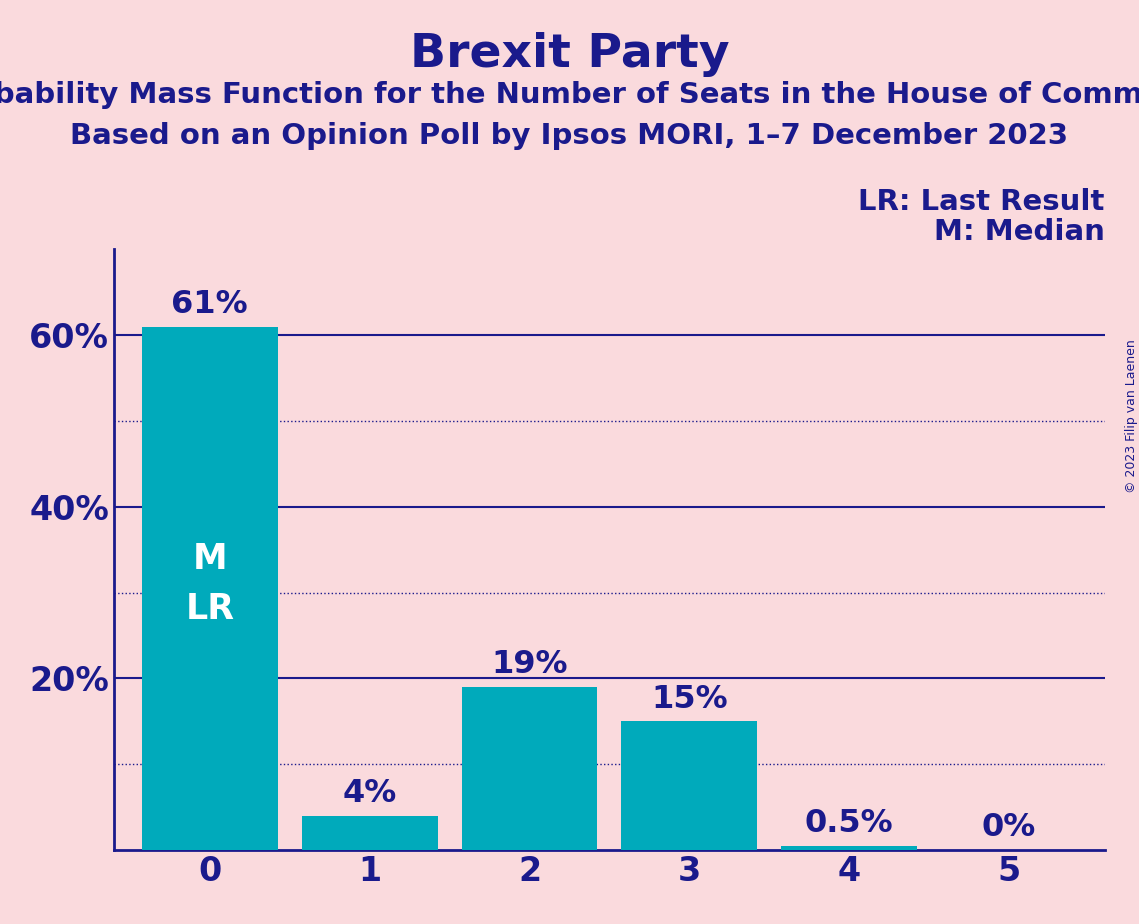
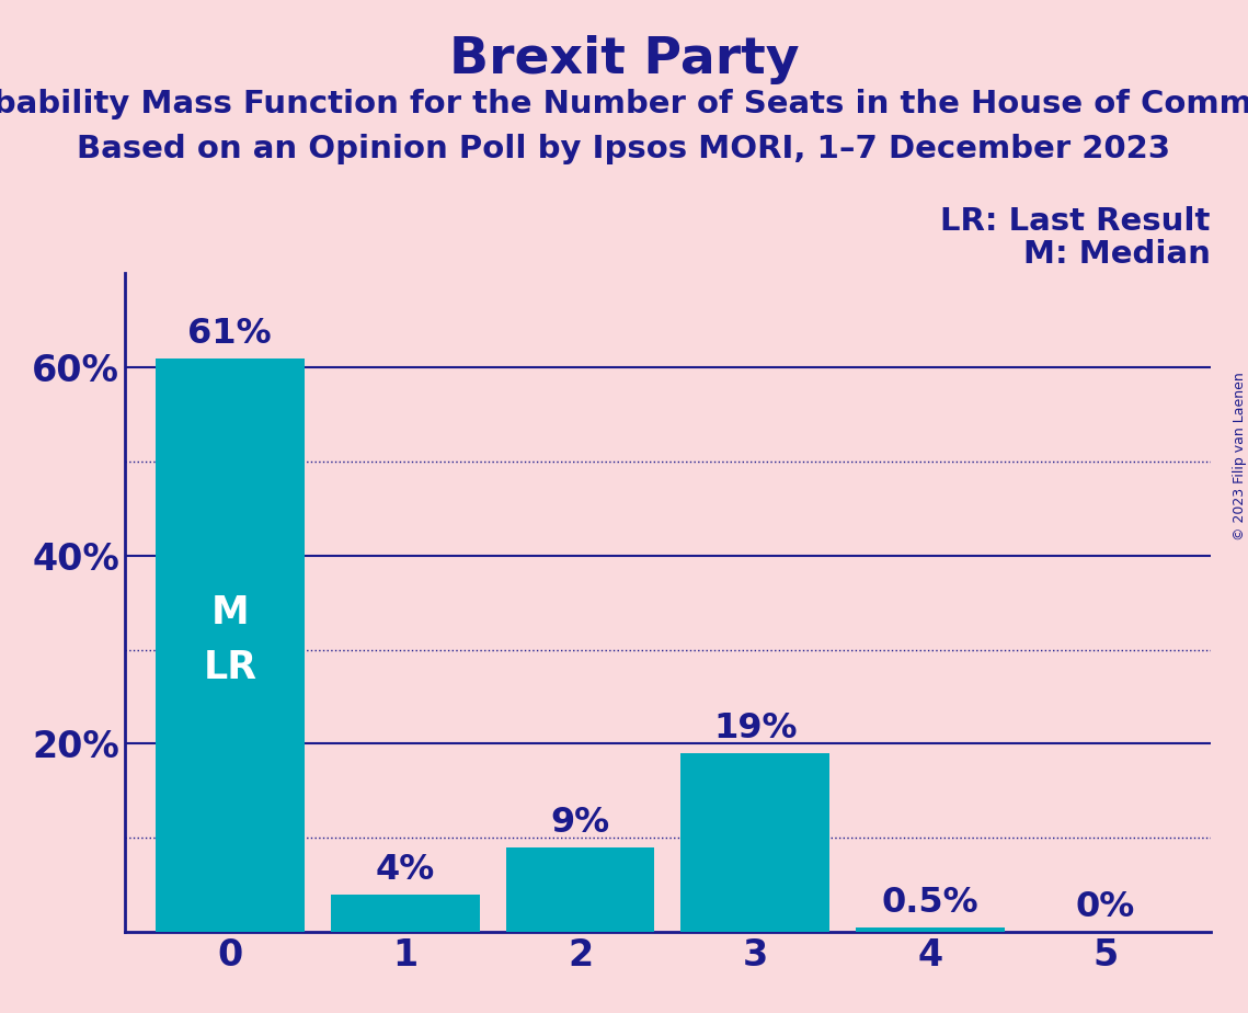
2: 19% -> 9%
3: 15% -> 19%
